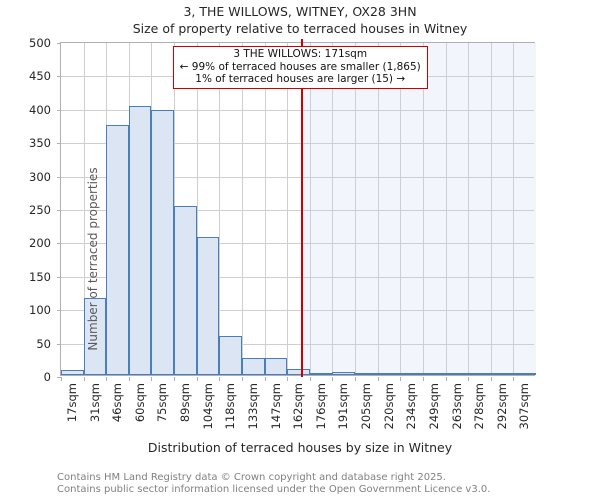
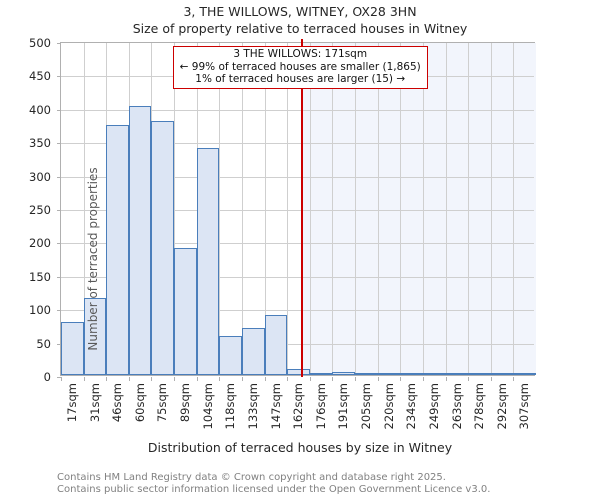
17sqm: 10 -> 80
75sqm: 400 -> 380
89sqm: 250 -> 190
104sqm: 210 -> 340
133sqm: 20 -> 70
147sqm: 20 -> 90
